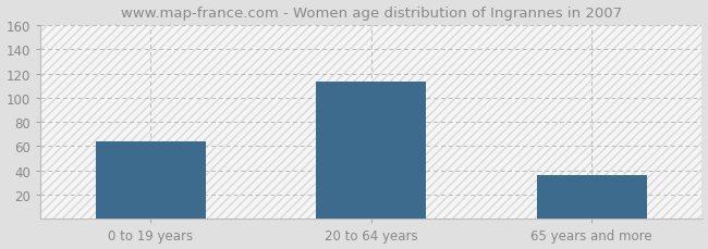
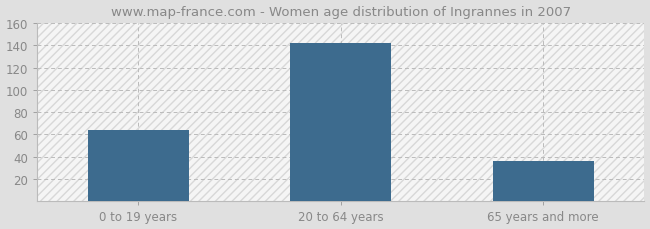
20 to 64 years: 113 -> 142
